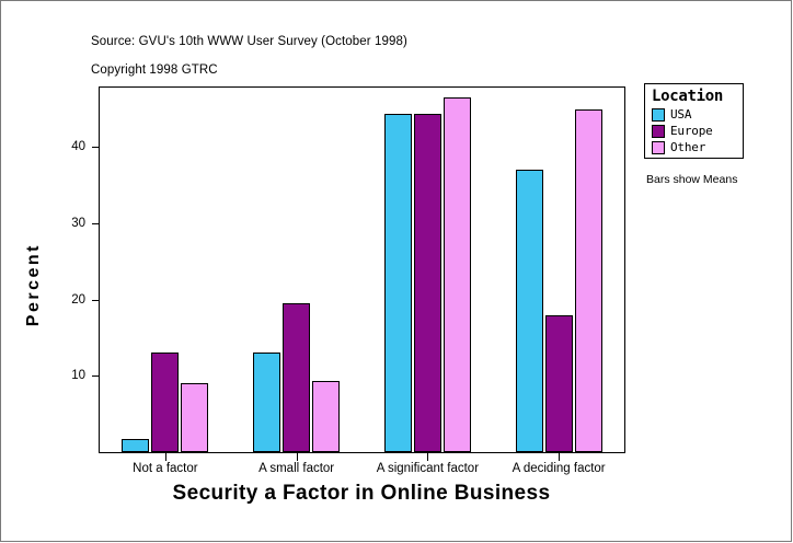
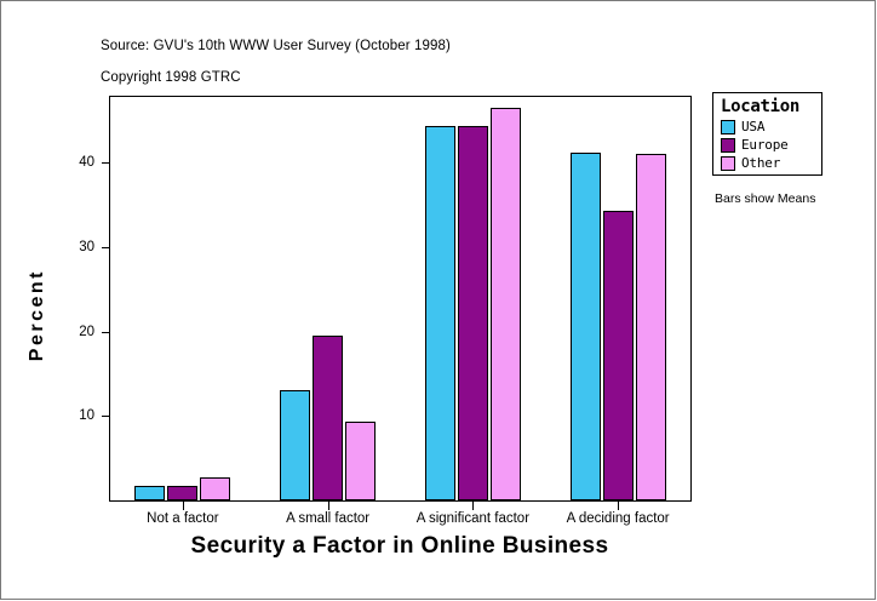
Europe/Not a factor: 13 -> 2
Other/Not a factor: 9 -> 3
USA/A deciding factor: 37 -> 41
Europe/A deciding factor: 18 -> 34
Other/A deciding factor: 45 -> 41
